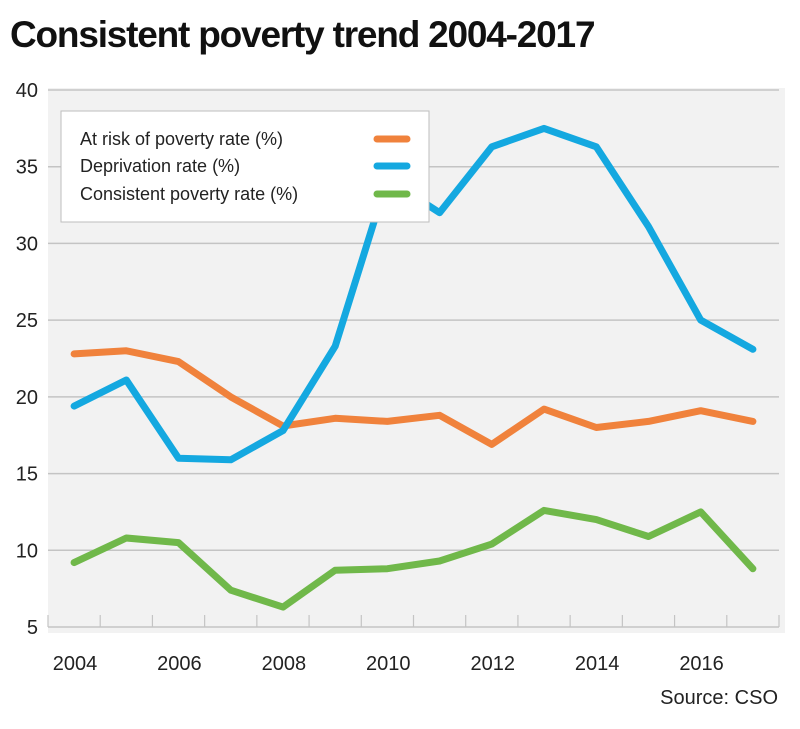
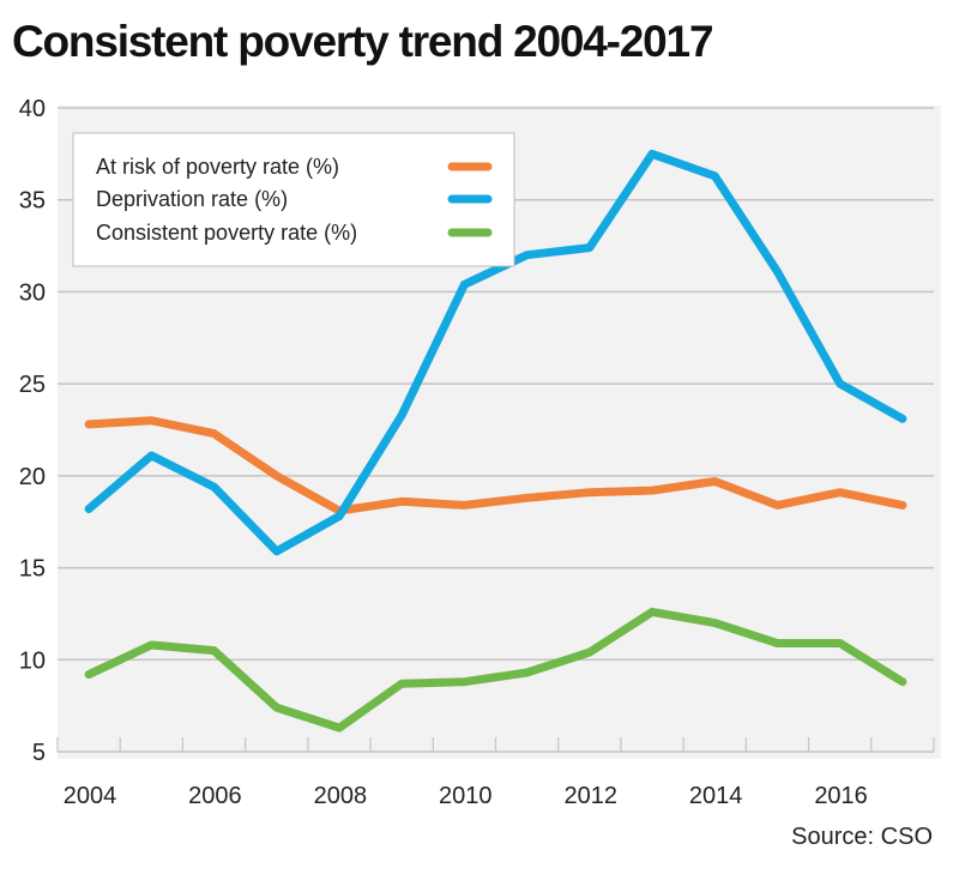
Deprivation rate (%)/2004: 19.4 -> 18.2
Deprivation rate (%)/2006: 16.0 -> 19.4
Deprivation rate (%)/2010: 34.2 -> 30.4
At risk of poverty rate (%)/2012: 16.9 -> 19.1
Deprivation rate (%)/2012: 36.3 -> 32.4
At risk of poverty rate (%)/2014: 18.0 -> 19.7
Consistent poverty rate (%)/2016: 12.5 -> 10.9
